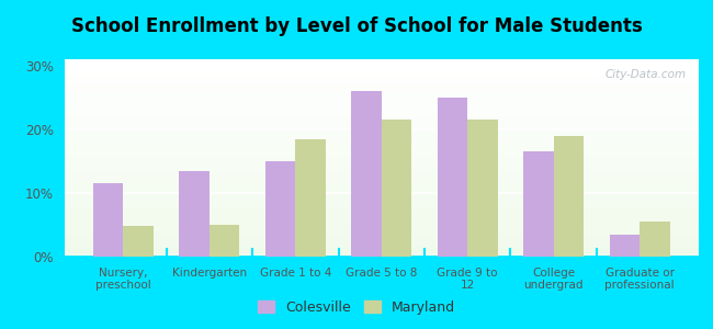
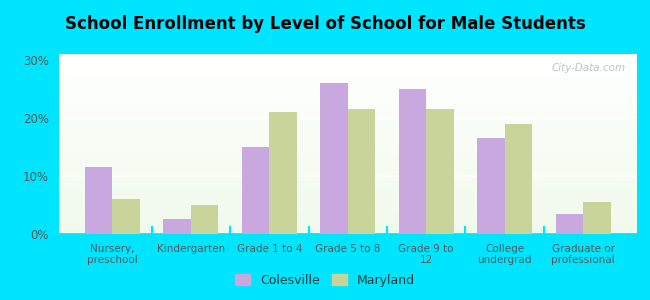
Maryland/Nursery, preschool: 4.8% -> 6.0%
Colesville/Kindergarten: 13.4% -> 2.5%
Maryland/Grade 1 to 4: 18.4% -> 21.0%
